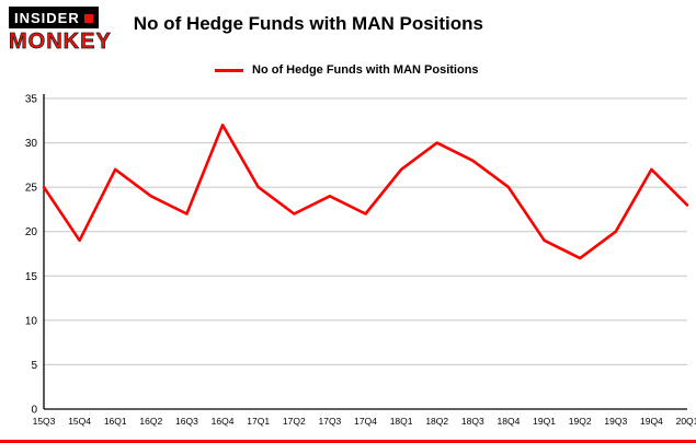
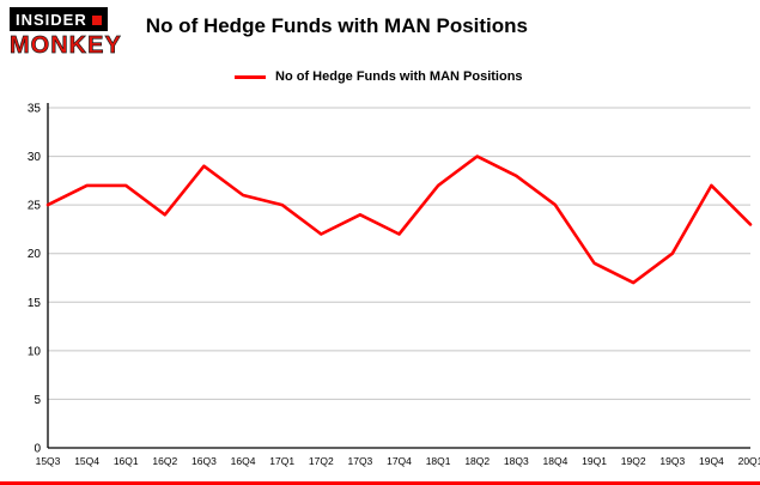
15Q4: 19 -> 27
16Q3: 22 -> 29
16Q4: 32 -> 26
